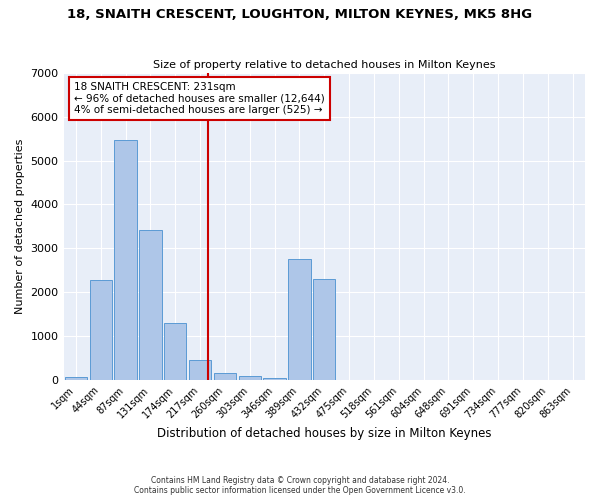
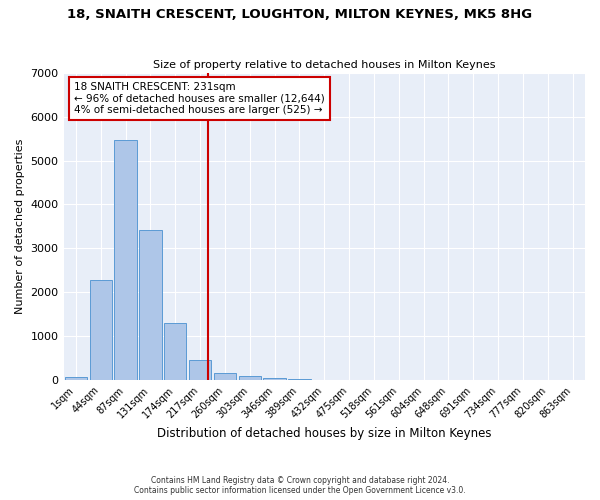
389sqm: 2750 -> 20
432sqm: 2300 -> 0
